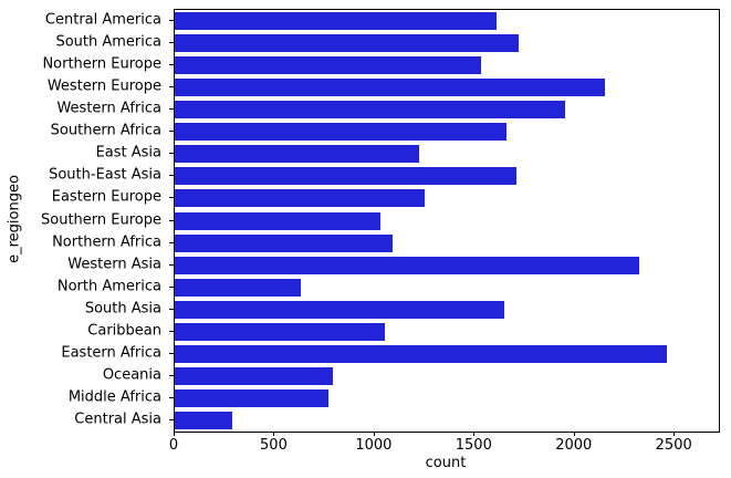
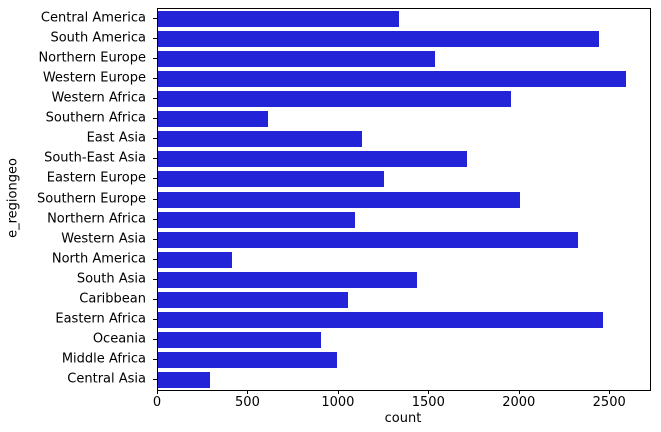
Central America: 1610 -> 1330
South America: 1720 -> 2440
Western Europe: 2150 -> 2590
Southern Africa: 1660 -> 610
East Asia: 1220 -> 1130
Southern Europe: 1030 -> 2000
North America: 630 -> 410
South Asia: 1650 -> 1430
Oceania: 790 -> 900
Middle Africa: 770 -> 990
